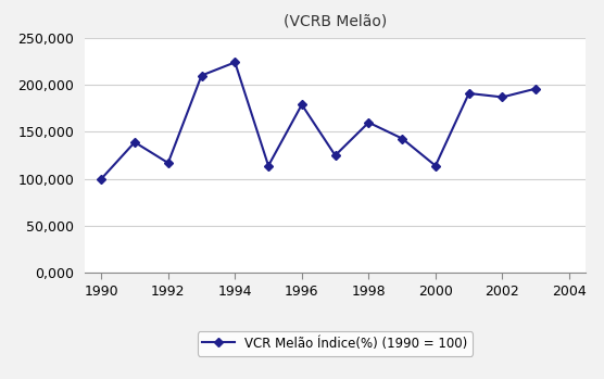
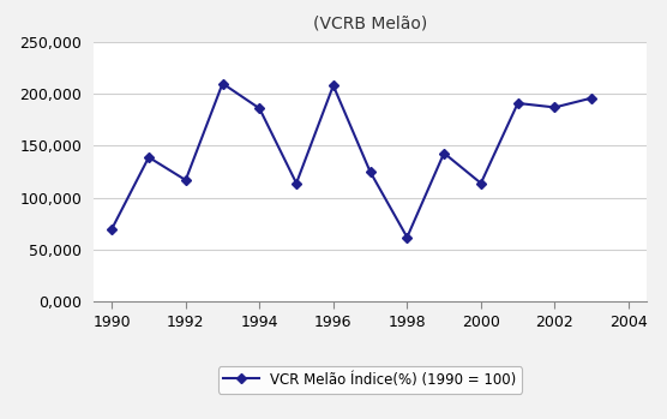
1990: 100,000 -> 70,000
1994: 224,000 -> 186,000
1996: 179,000 -> 208,000
1998: 160,000 -> 62,000
